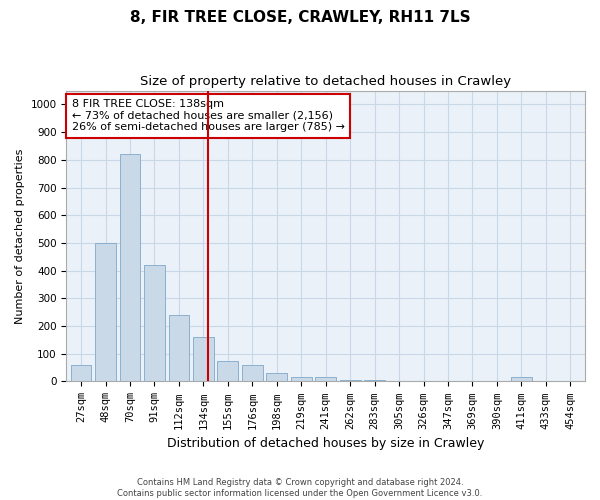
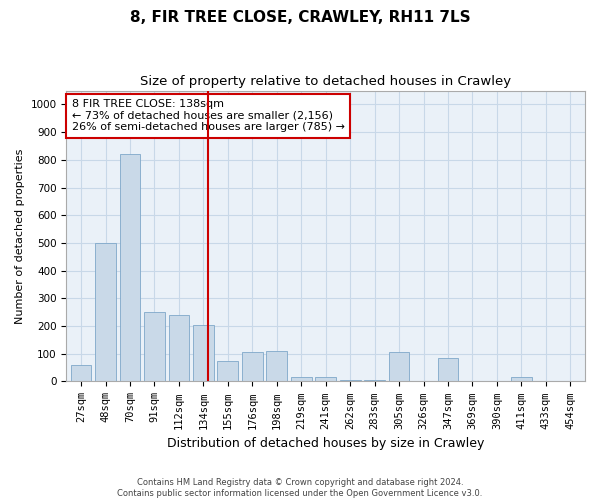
91sqm: 420 -> 250
134sqm: 160 -> 205
176sqm: 60 -> 105
198sqm: 30 -> 110
305sqm: 3 -> 105
347sqm: 3 -> 85
